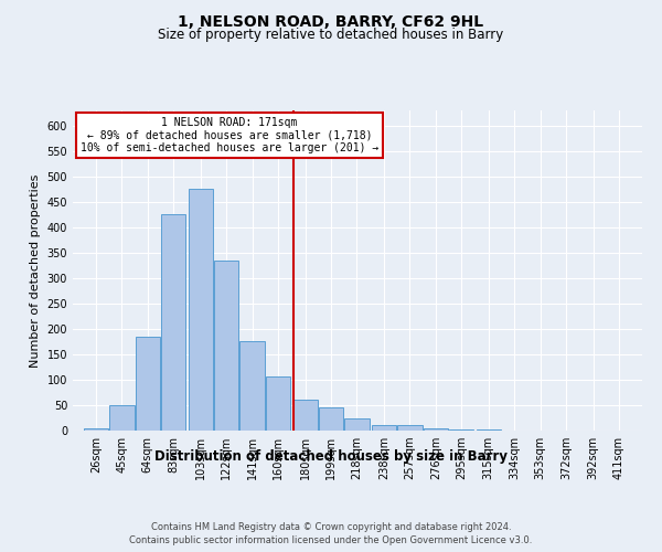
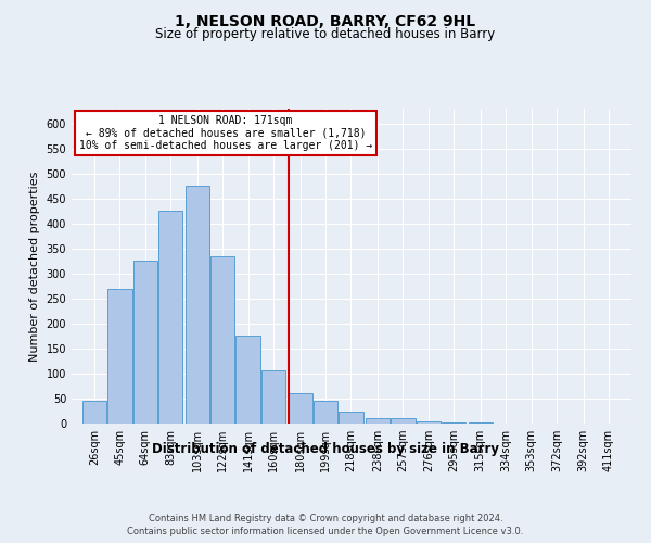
26sqm: 5 -> 45
45sqm: 50 -> 270
64sqm: 185 -> 325
